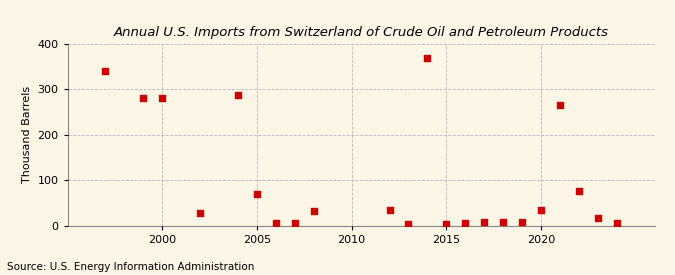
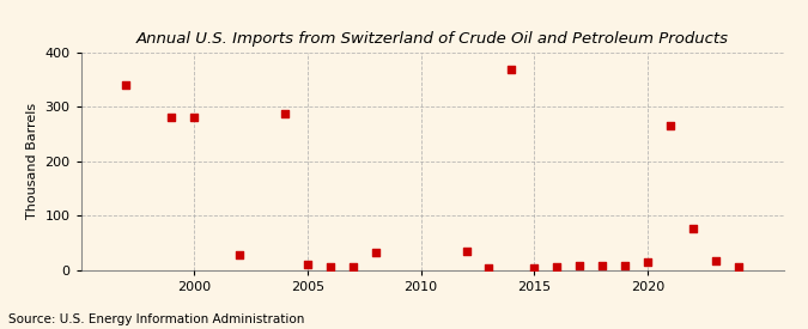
2005: 70 -> 10
2020: 35 -> 14
